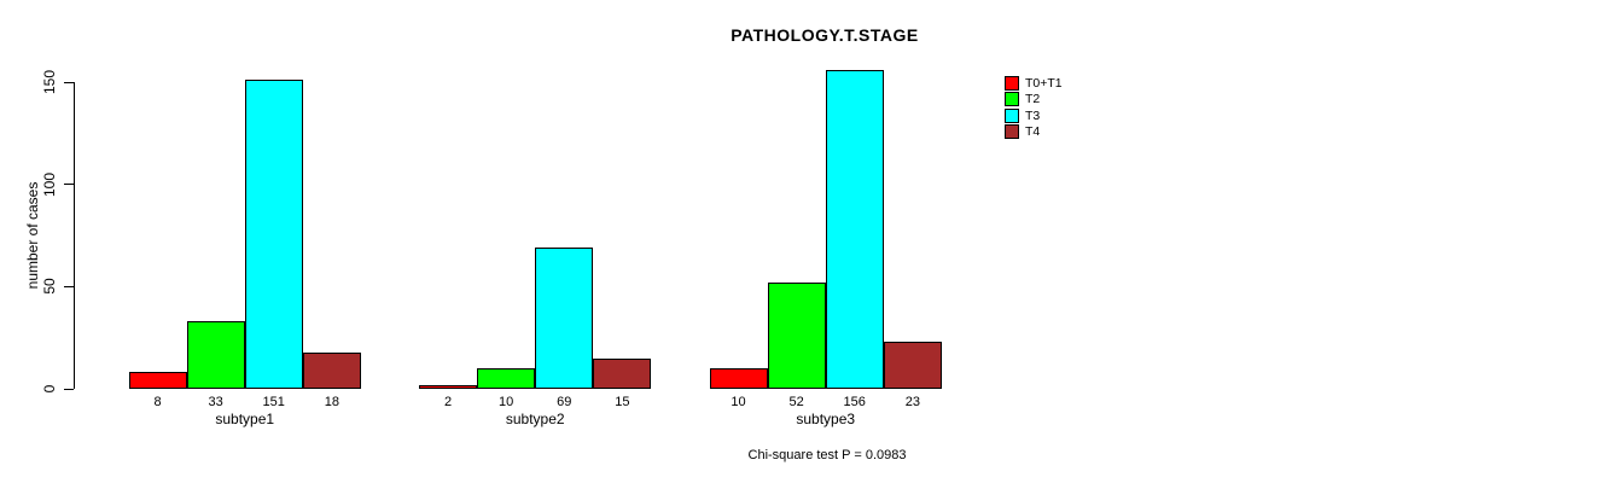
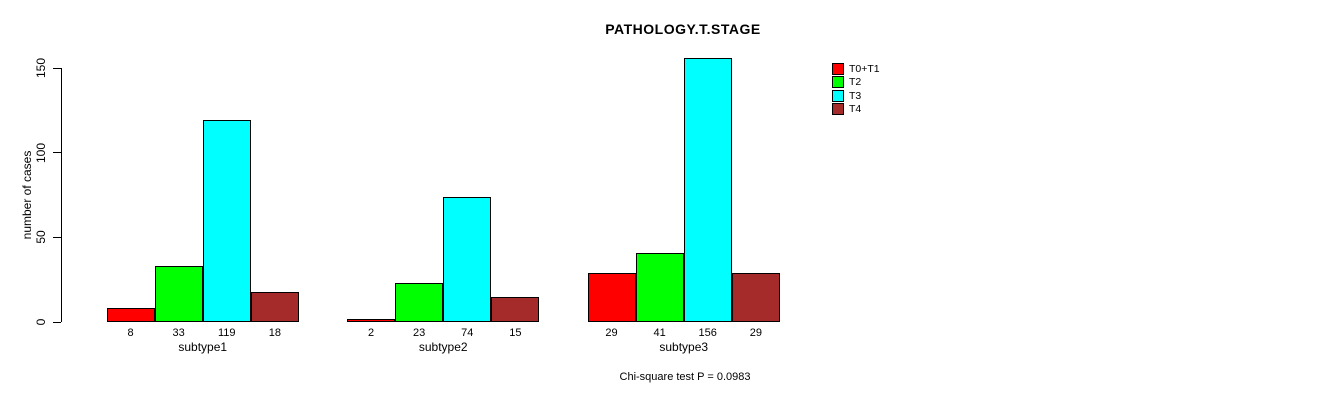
T3/subtype1: 151 -> 119
T2/subtype2: 10 -> 23
T3/subtype2: 69 -> 74
T0+T1/subtype3: 10 -> 29
T2/subtype3: 52 -> 41
T4/subtype3: 23 -> 29
